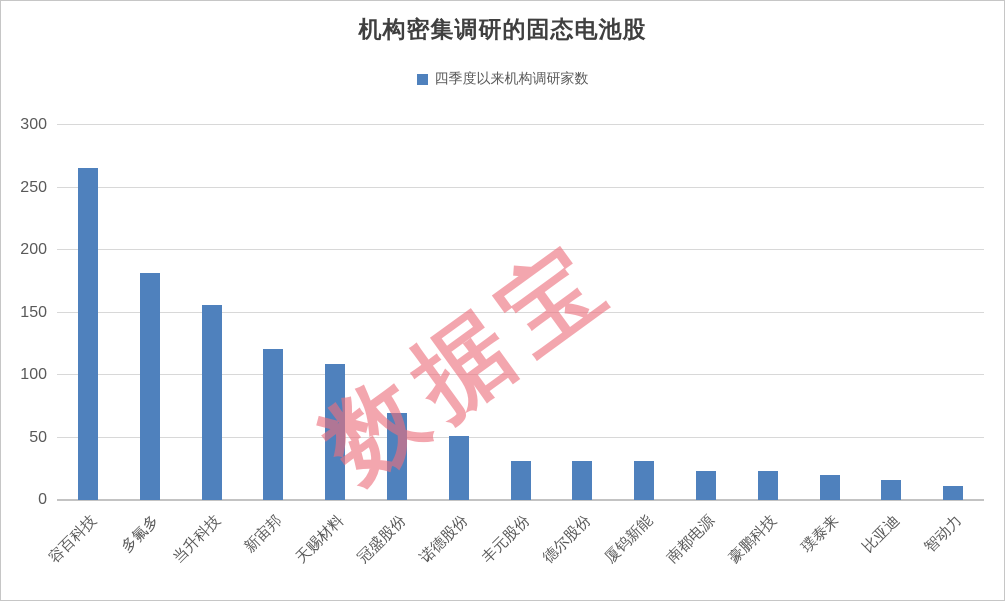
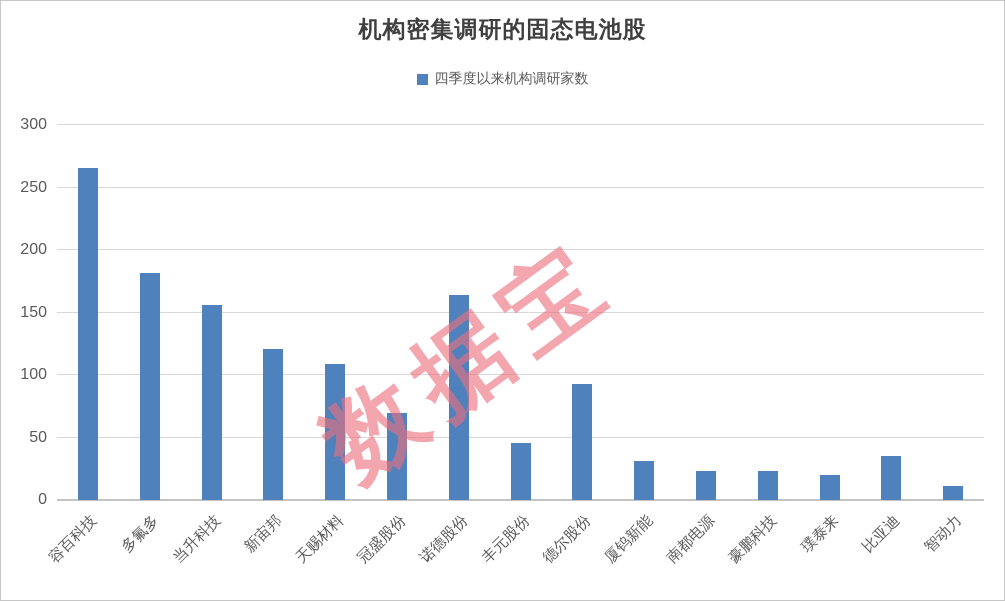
诺德股份: 51 -> 164
丰元股份: 31 -> 46
德尔股份: 31 -> 93
比亚迪: 16 -> 35
